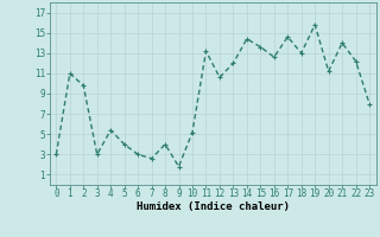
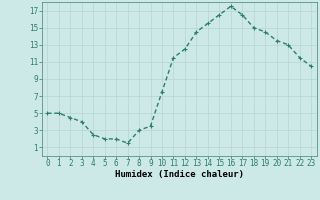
0: 3.0 -> 5.0
1: 11.0 -> 5.0
2: 9.8 -> 4.5
3: 3.0 -> 4.0
4: 5.4 -> 2.5
5: 4.0 -> 2.0
6: 3.0 -> 2.0
7: 2.6 -> 1.5
8: 4.0 -> 3.0
9: 1.8 -> 3.5
10: 5.2 -> 7.5
11: 13.2 -> 11.5
12: 10.6 -> 12.5
13: 12.0 -> 14.5
14: 14.4 -> 15.5
15: 13.6 -> 16.5
16: 12.6 -> 17.5
17: 14.6 -> 16.5
18: 13.0 -> 15.0
19: 15.8 -> 14.5
20: 11.2 -> 13.5
21: 14.0 -> 13.0
22: 12.2 -> 11.5
23: 8.0 -> 10.5
